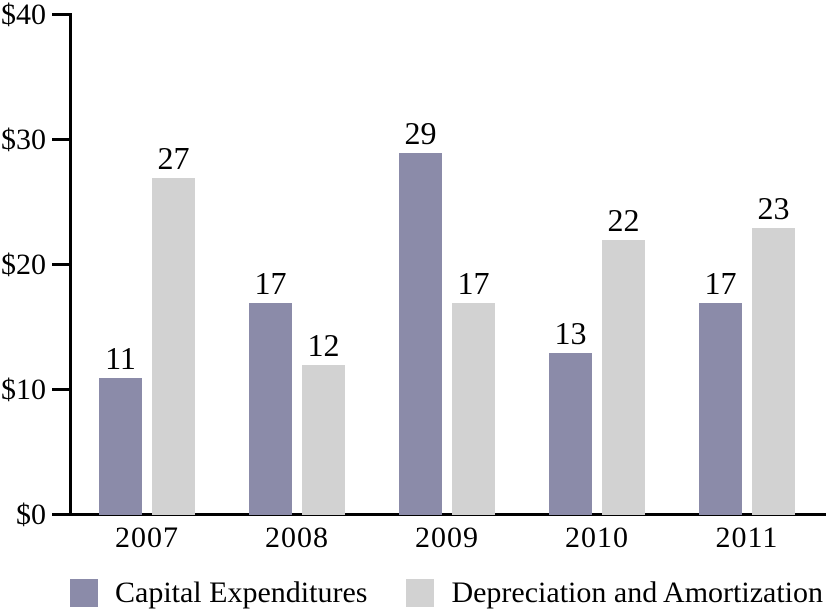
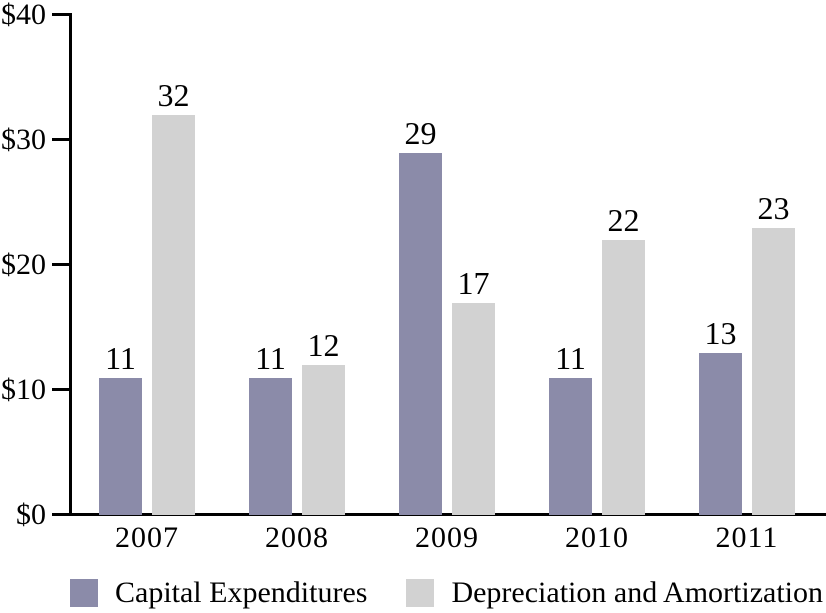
Depreciation and Amortization/2007: 27 -> 32
Capital Expenditures/2008: 17 -> 11
Capital Expenditures/2010: 13 -> 11
Capital Expenditures/2011: 17 -> 13
